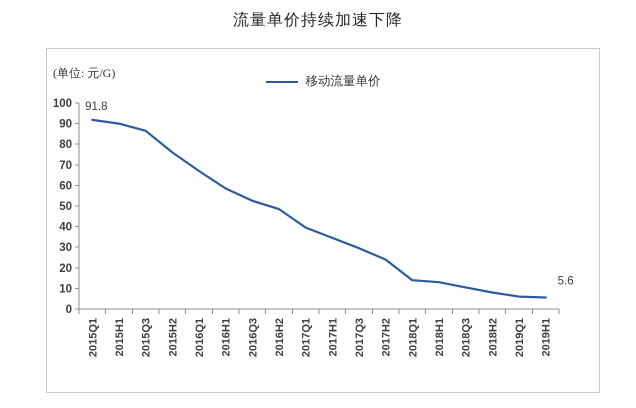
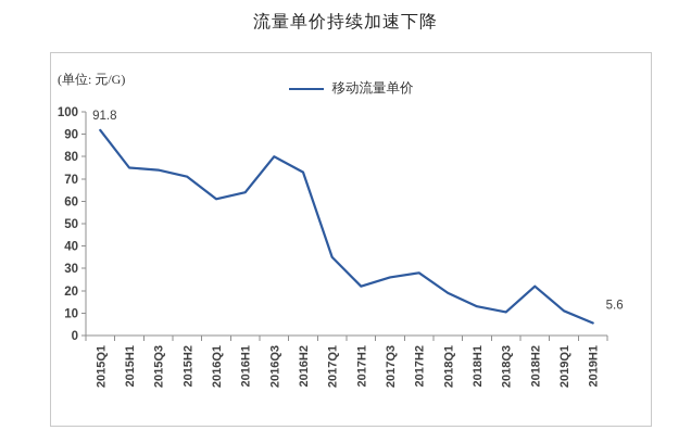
2015H1: 90 -> 75
2015Q3: 86 -> 74
2015H2: 76 -> 71
2016Q1: 67 -> 61
2016H1: 58 -> 64
2016Q3: 52 -> 80
2016H2: 48 -> 73
2017Q1: 40 -> 35
2017H1: 34 -> 22
2017Q3: 30 -> 26
2017H2: 24 -> 28
2018Q1: 14 -> 19
2018H2: 8 -> 22
2019Q1: 6 -> 11
